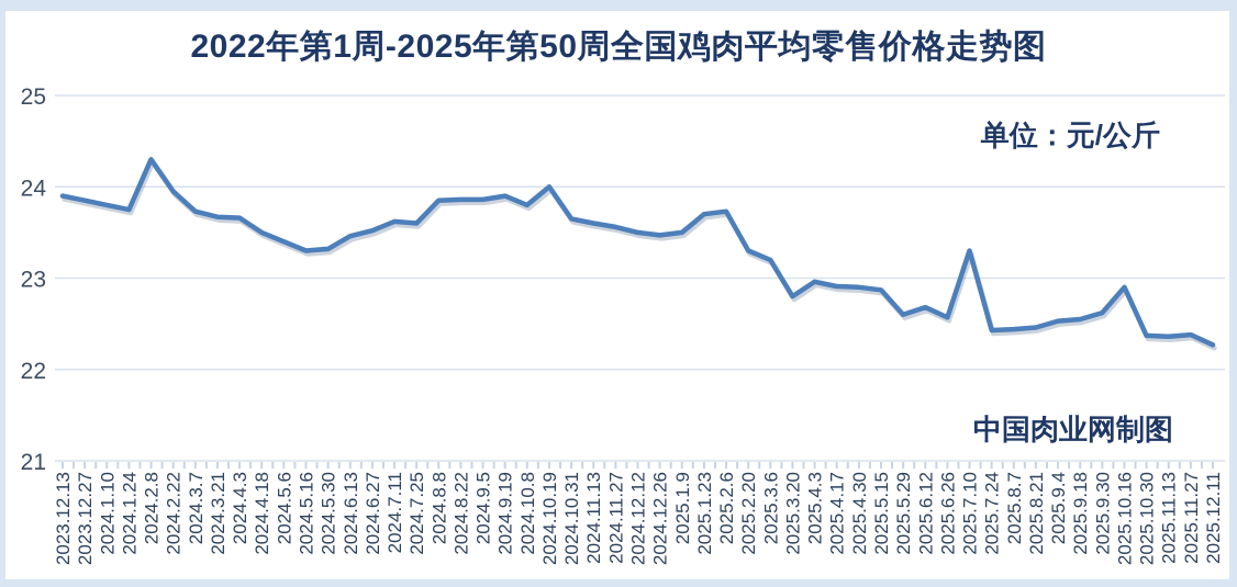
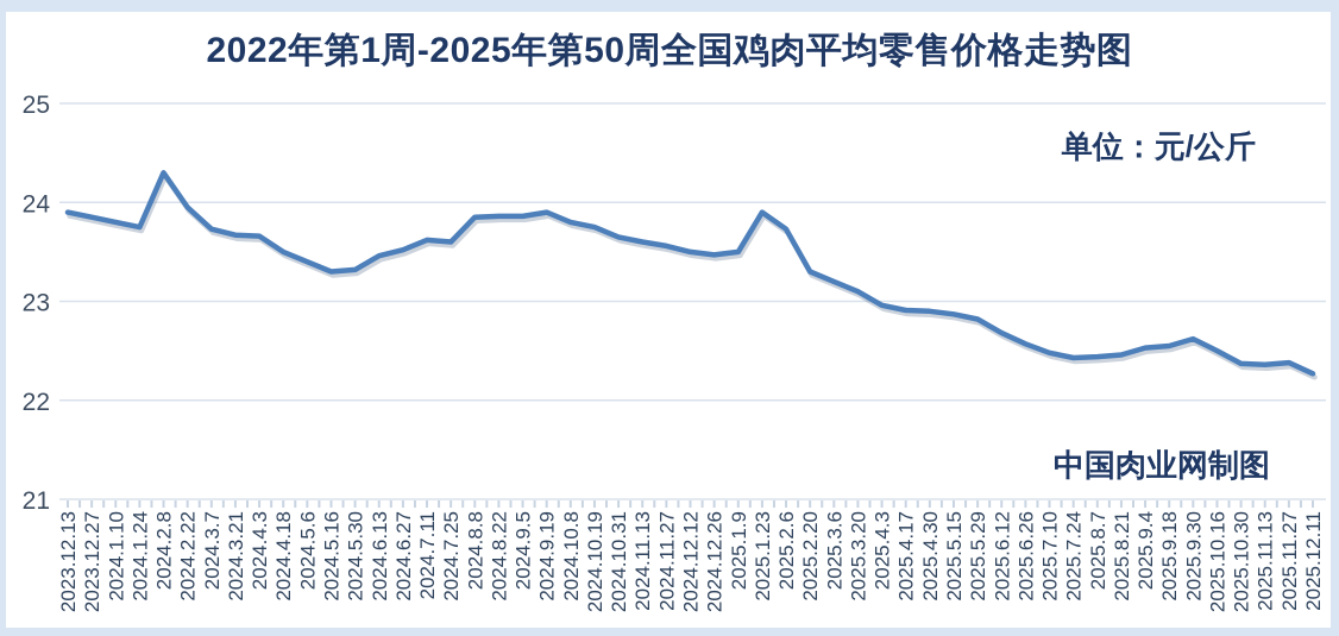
2024.10.19: 24.0 -> 23.8
2025.1.23: 23.7 -> 23.9
2025.3.20: 22.8 -> 23.1
2025.5.29: 22.6 -> 22.8
2025.7.10: 23.3 -> 22.5
2025.10.16: 22.9 -> 22.5
